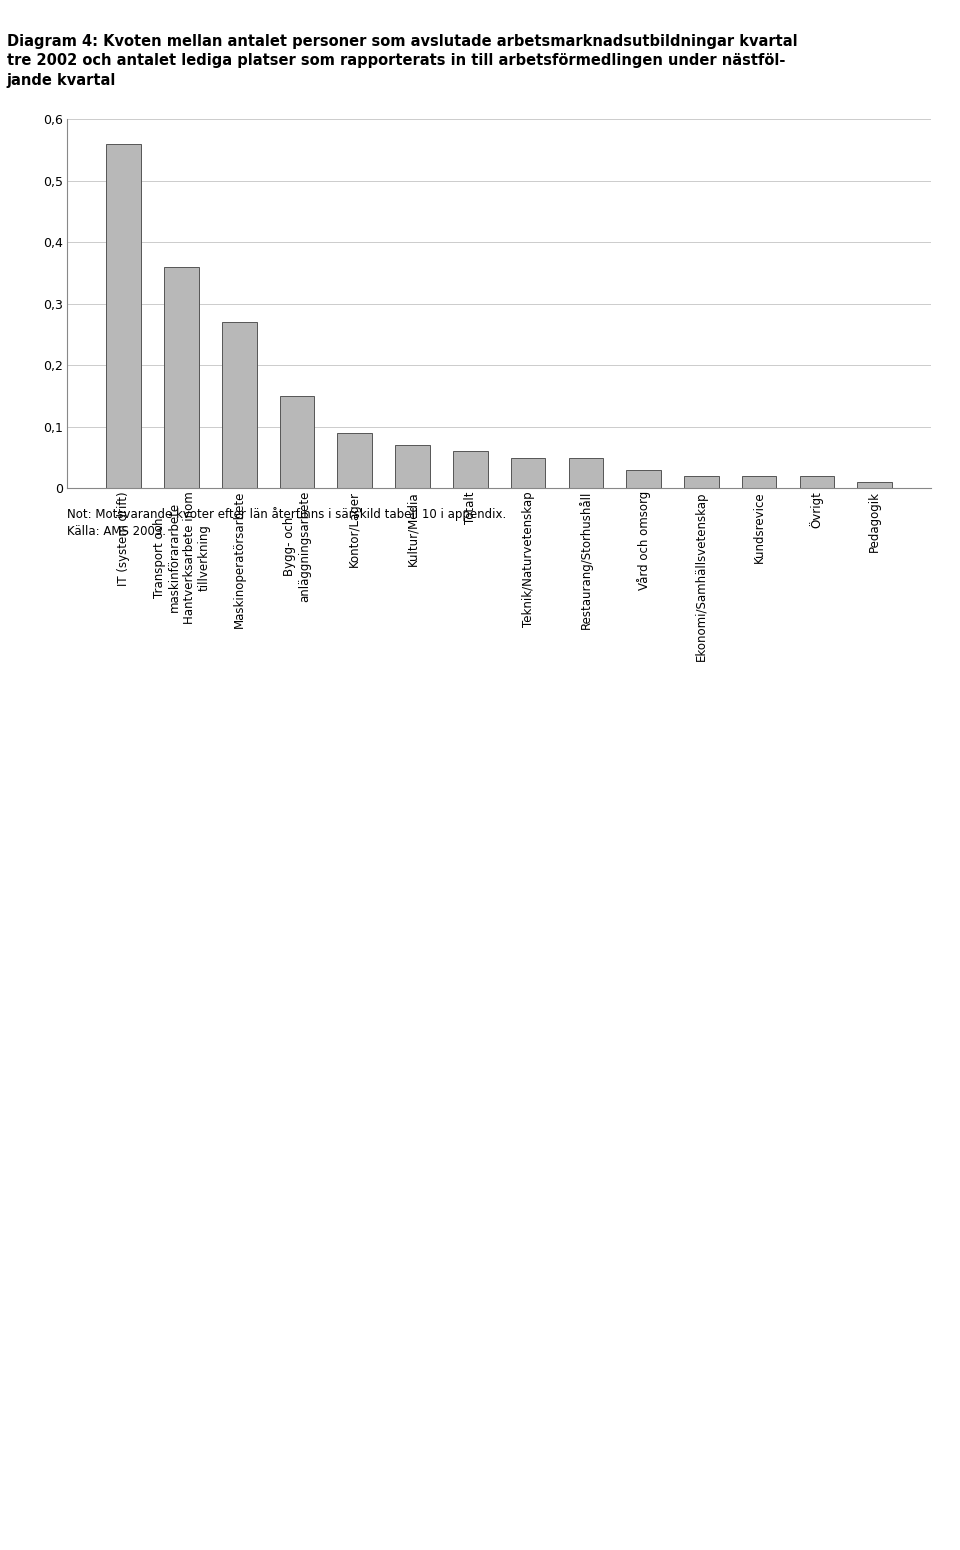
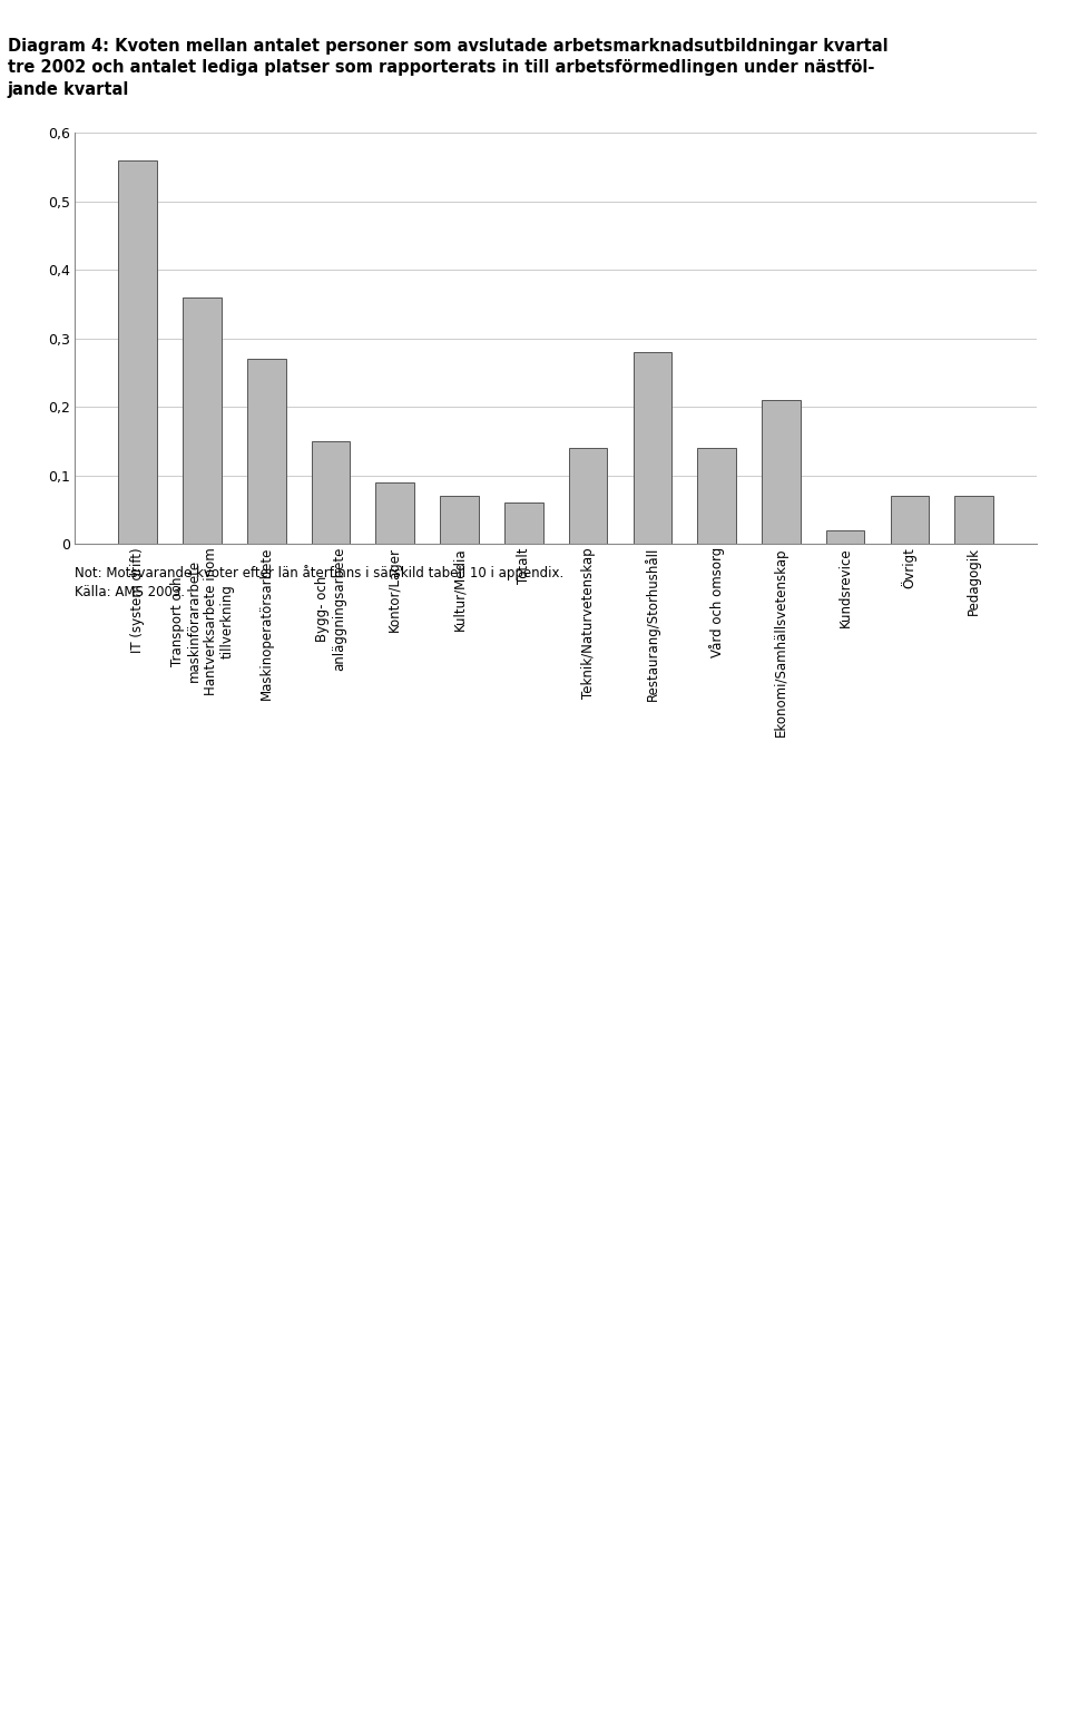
Teknik/Naturvetenskap: 0,05 -> 0,14
Restaurang/Storhushåll: 0,05 -> 0,28
Vård och omsorg: 0,03 -> 0,14
Ekonomi/Samhällsvetenskap: 0,02 -> 0,21
Övrigt: 0,02 -> 0,07
Pedagogik: 0,01 -> 0,07
